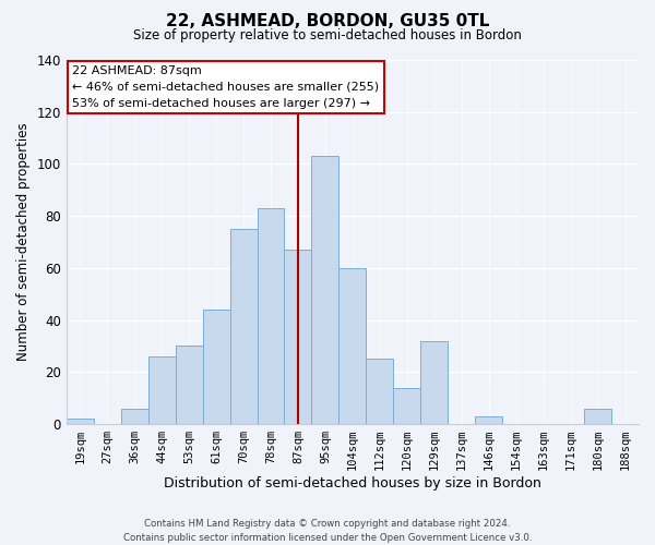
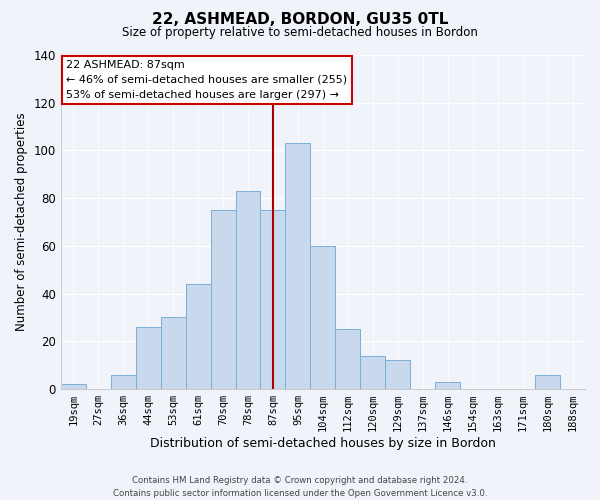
87sqm: 67 -> 75
129sqm: 32 -> 12
